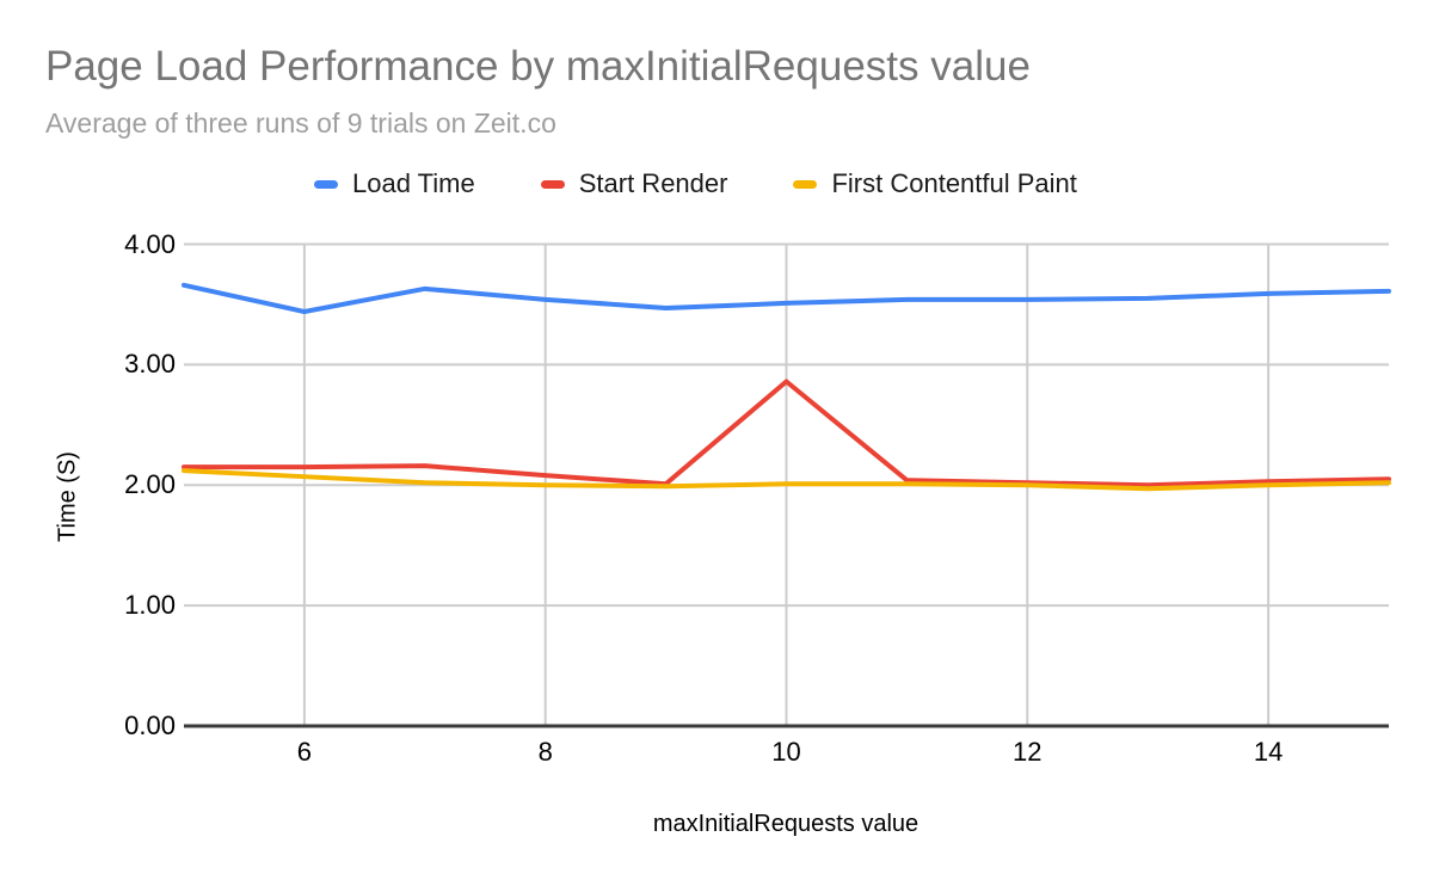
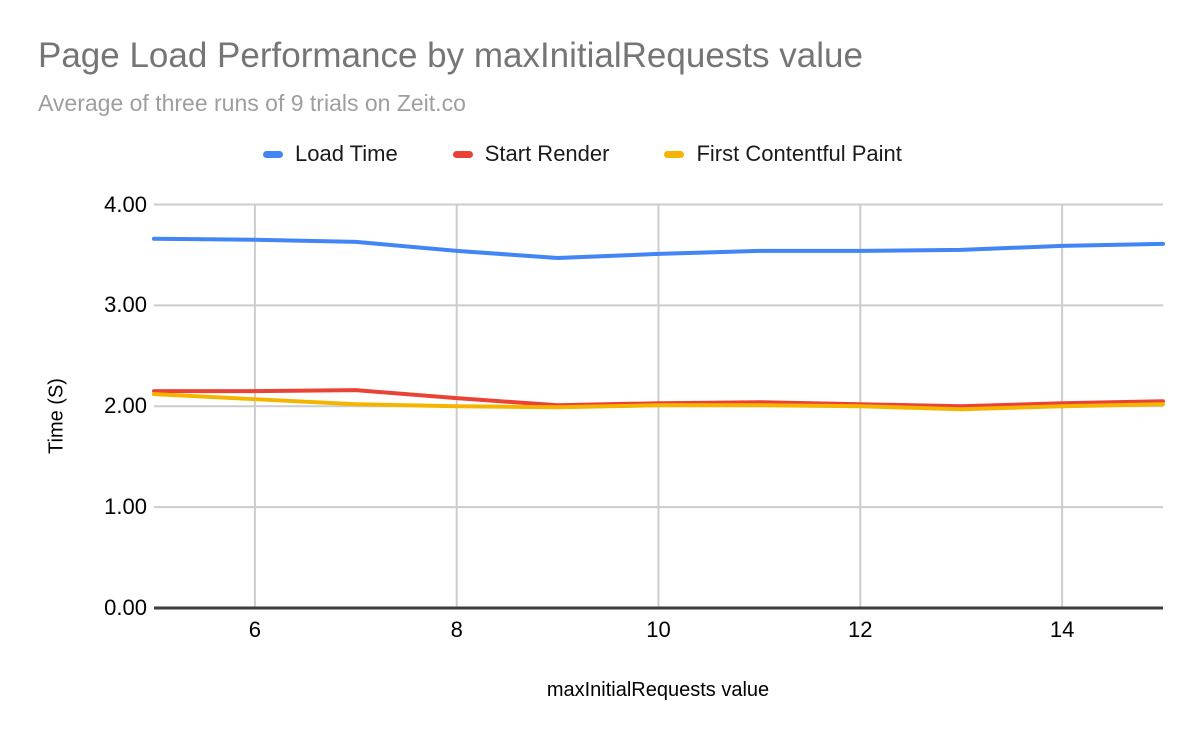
Load Time/6: 3.44 -> 3.65
Start Render/10: 2.86 -> 2.03
